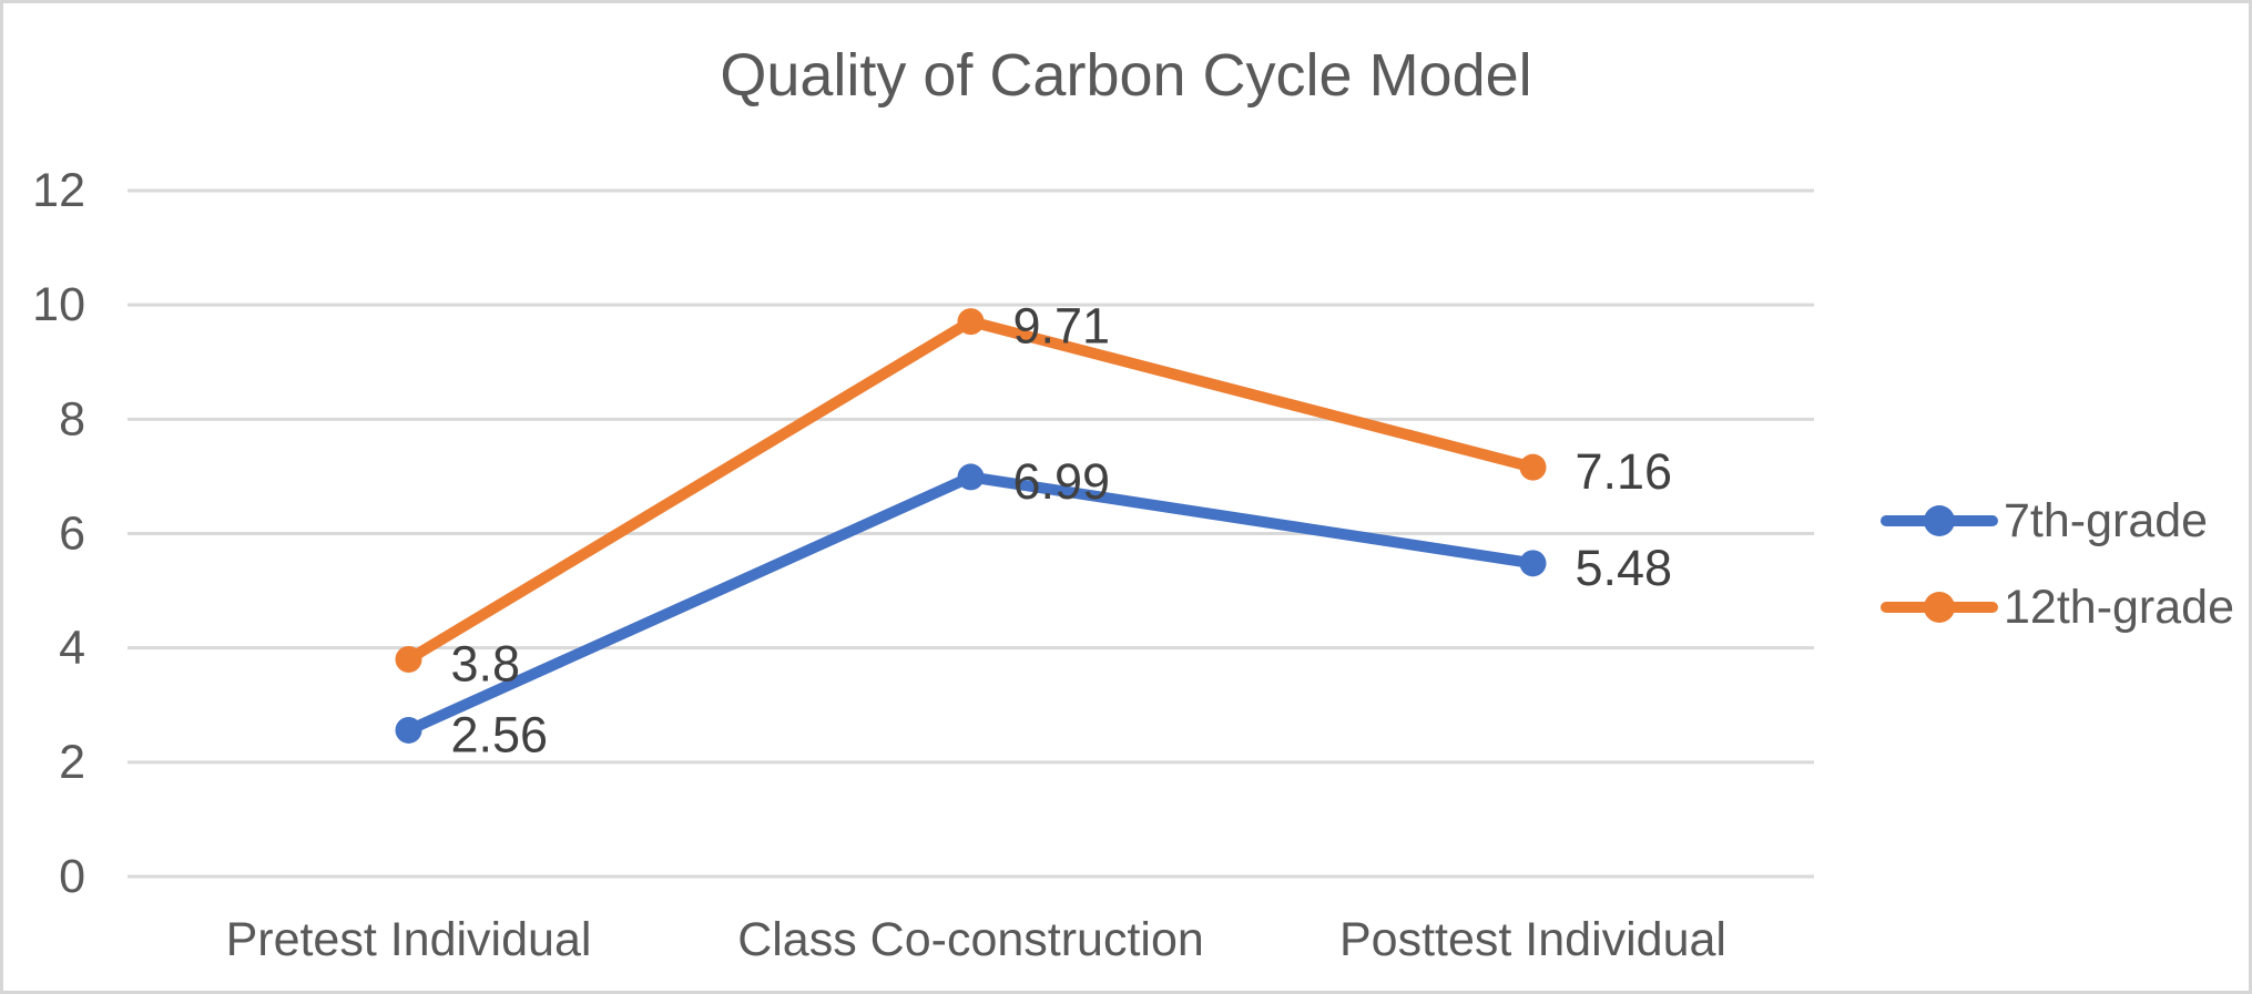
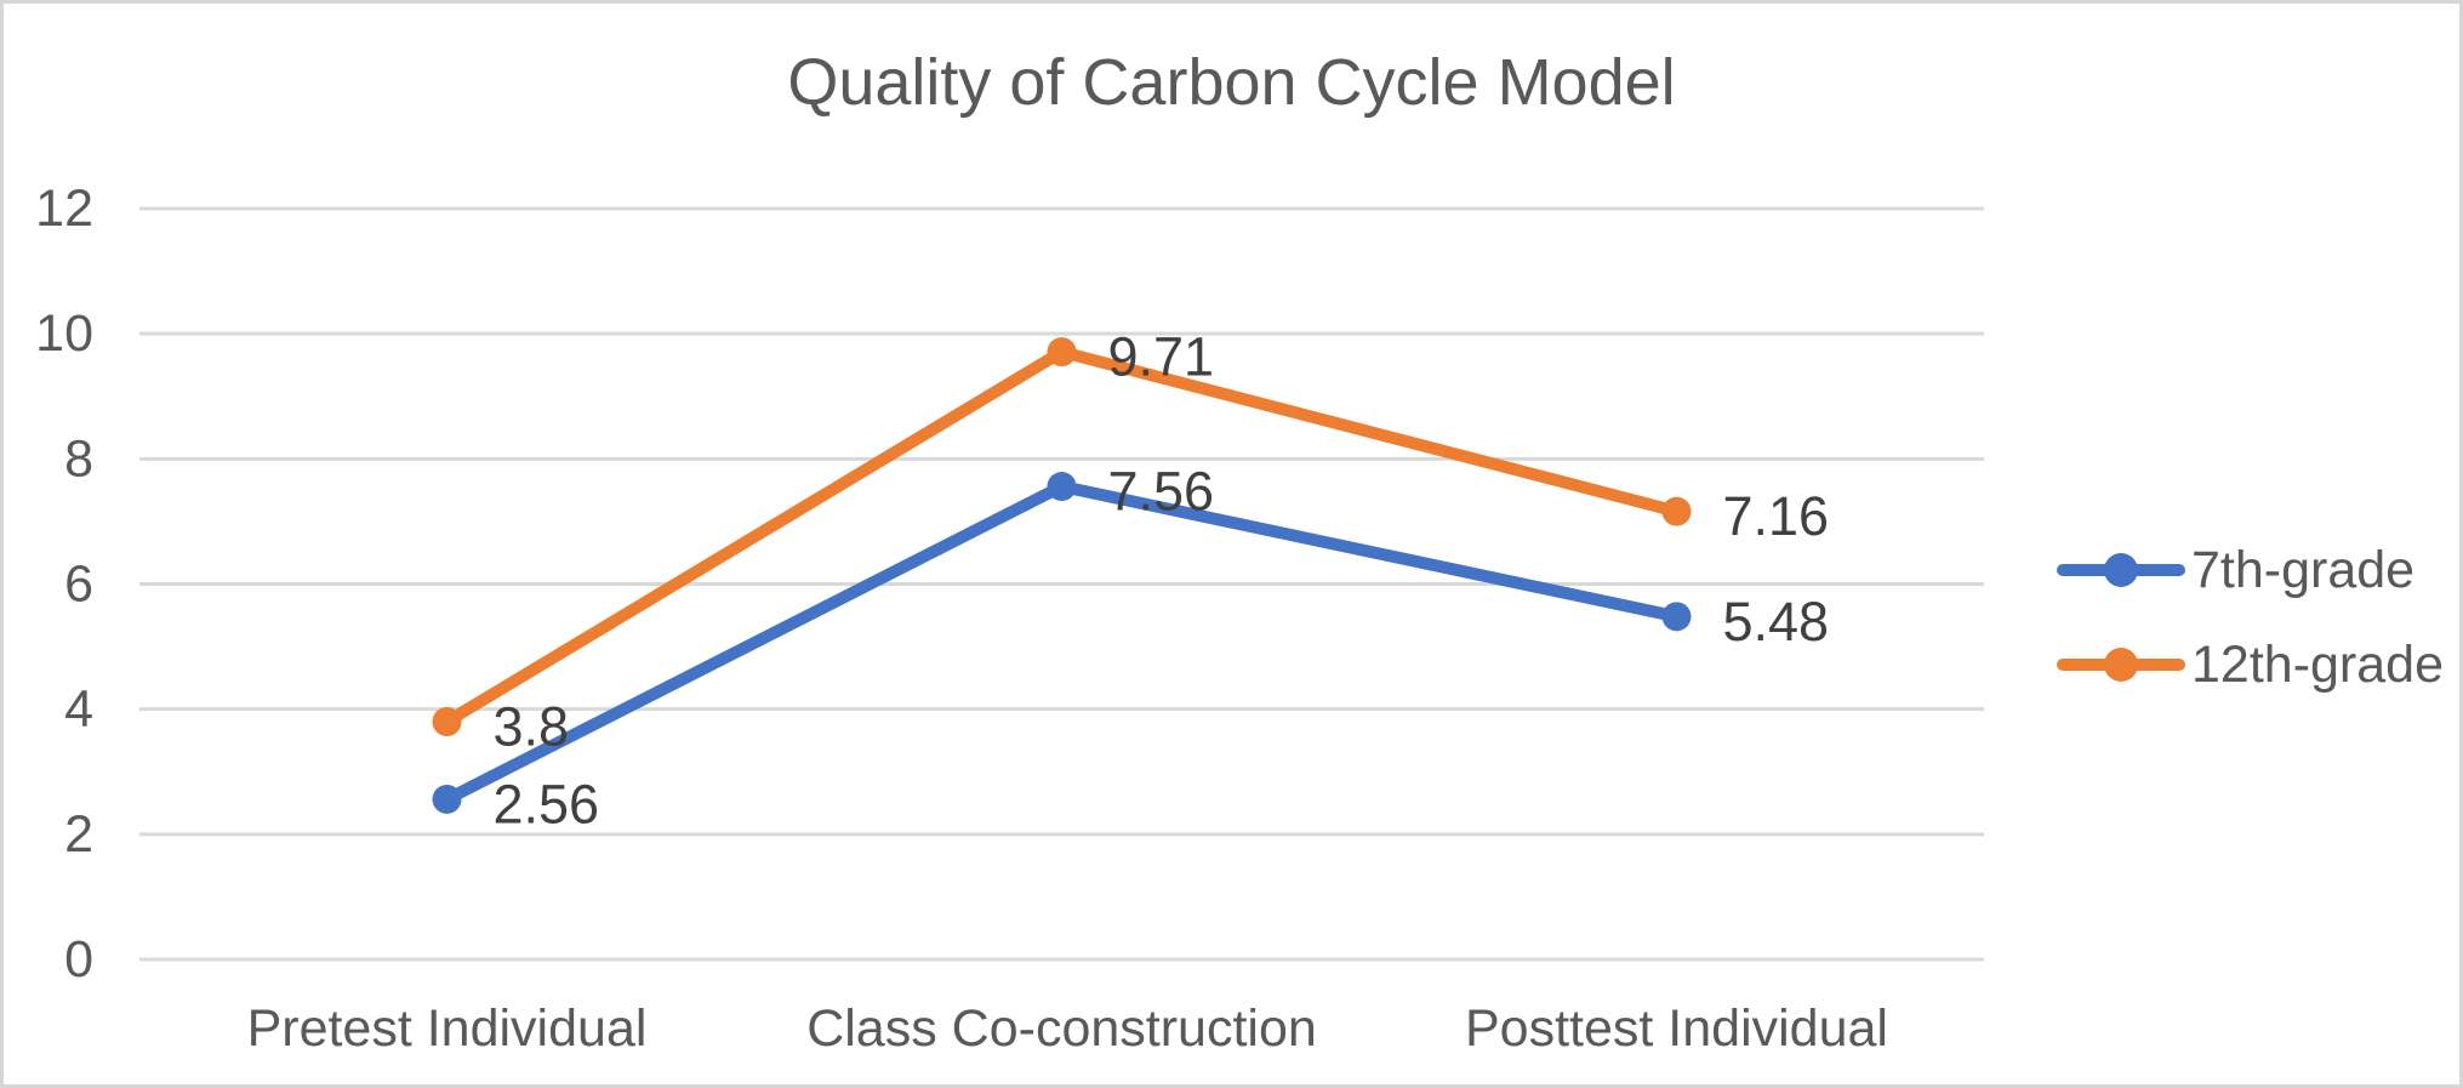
7th-grade/Class Co-construction: 6.99 -> 7.56
